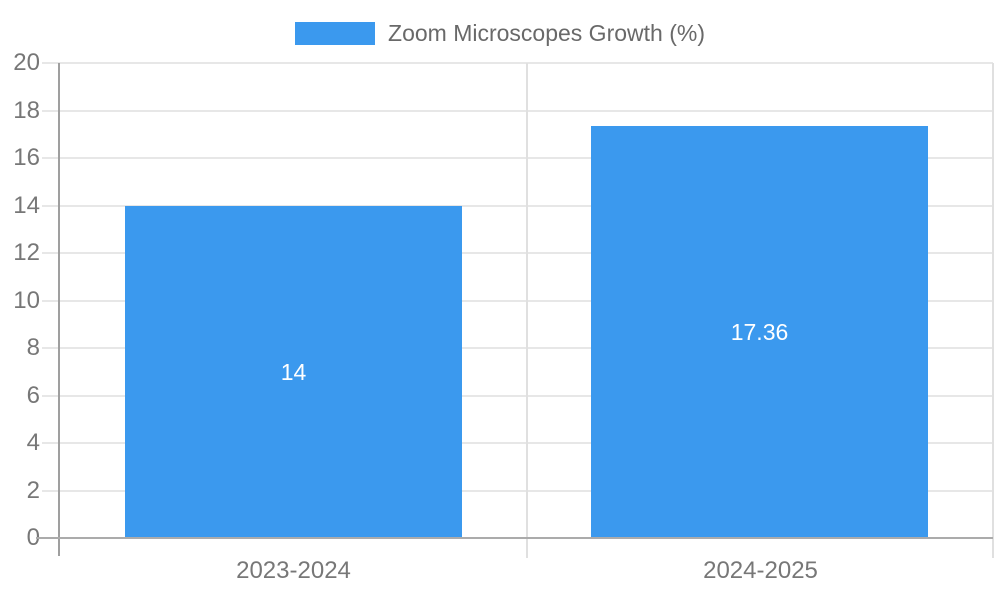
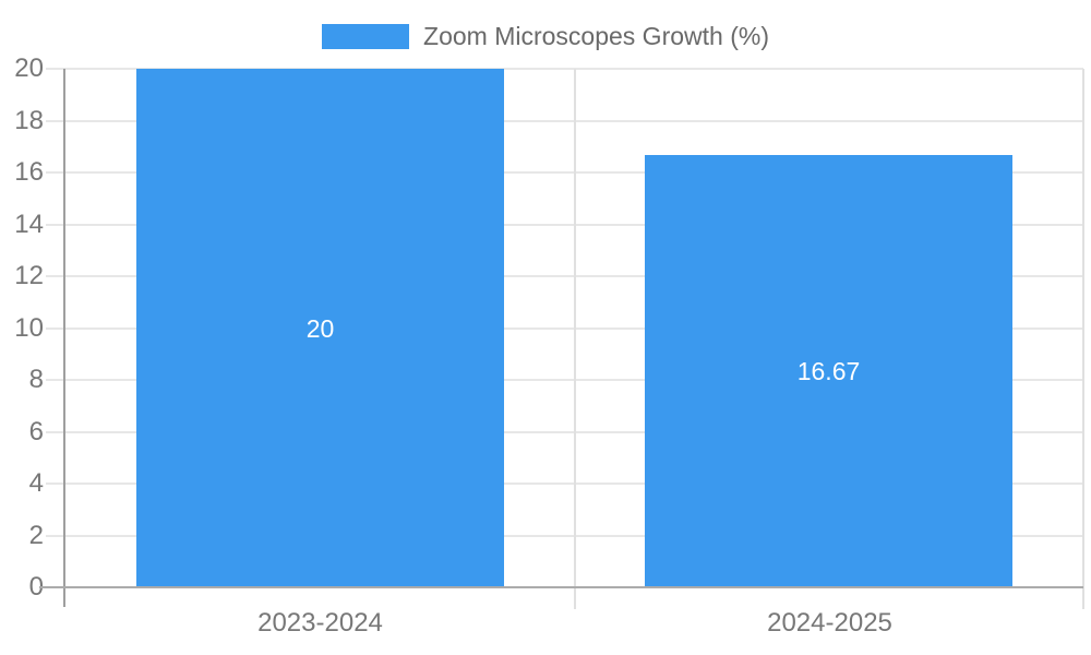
2023-2024: 14 -> 20
2024-2025: 17.36 -> 16.67
